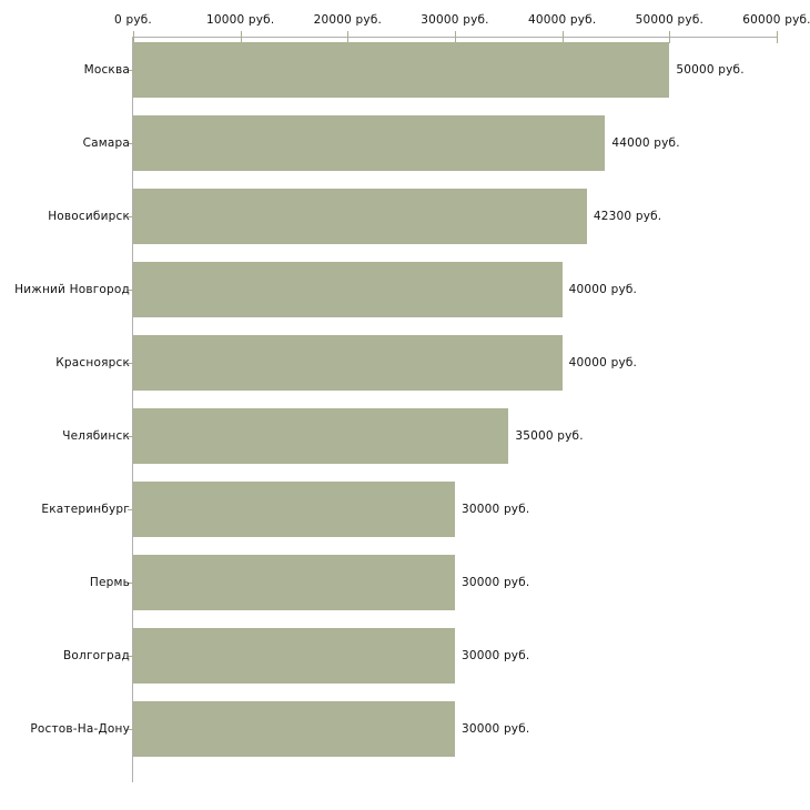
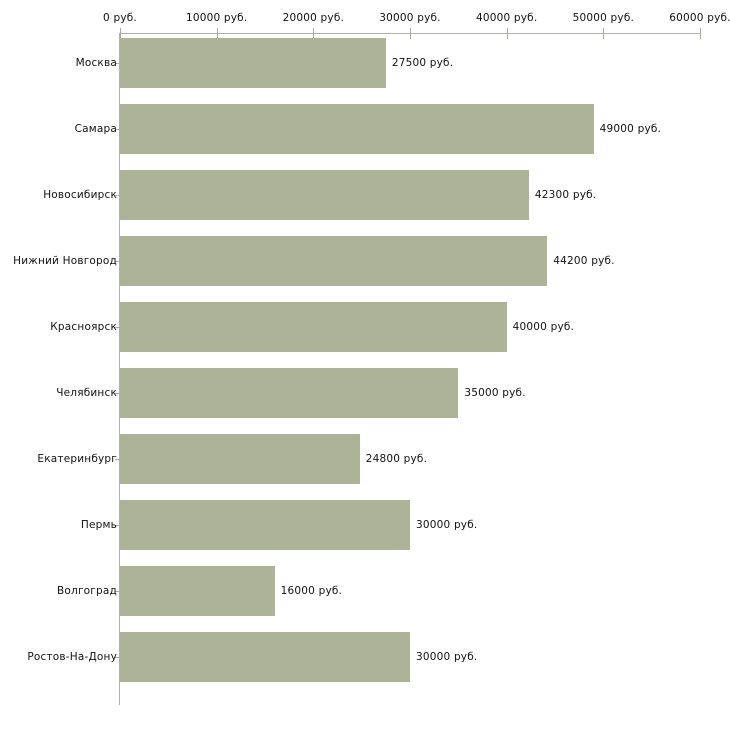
Москва: 50000 -> 27500
Самара: 44000 -> 49000
Нижний Новгород: 40000 -> 44200
Екатеринбург: 30000 -> 24800
Волгоград: 30000 -> 16000
